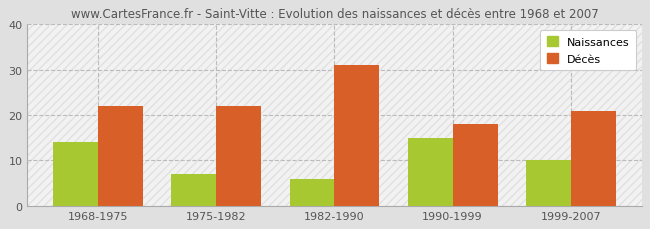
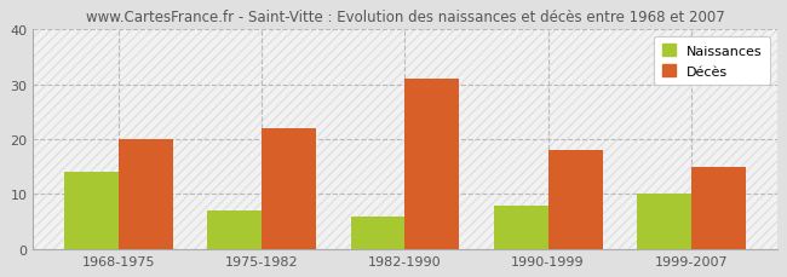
Décès/1968-1975: 22 -> 20
Naissances/1990-1999: 15 -> 8
Décès/1999-2007: 21 -> 15
